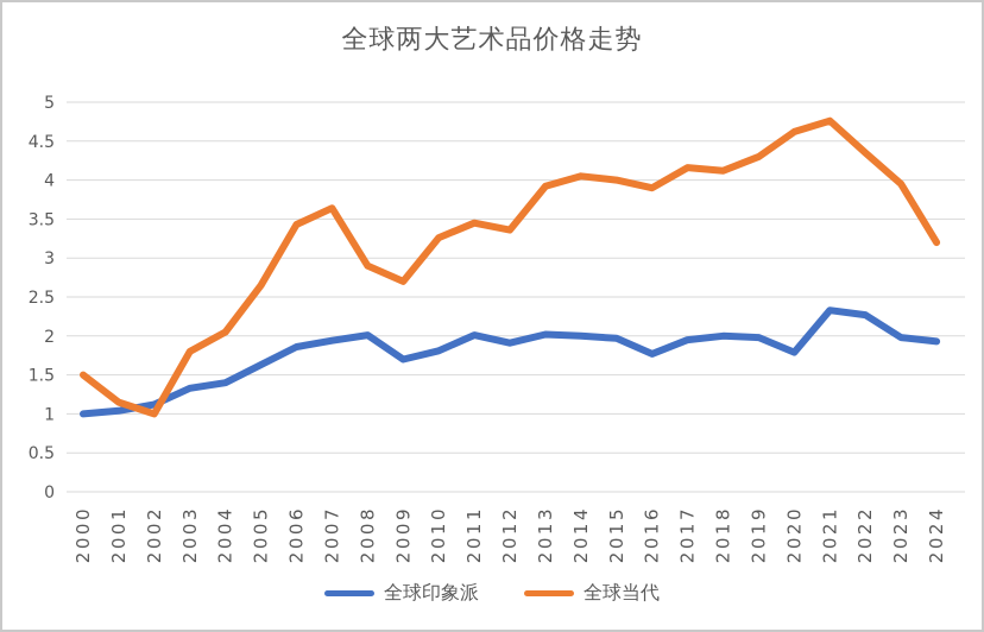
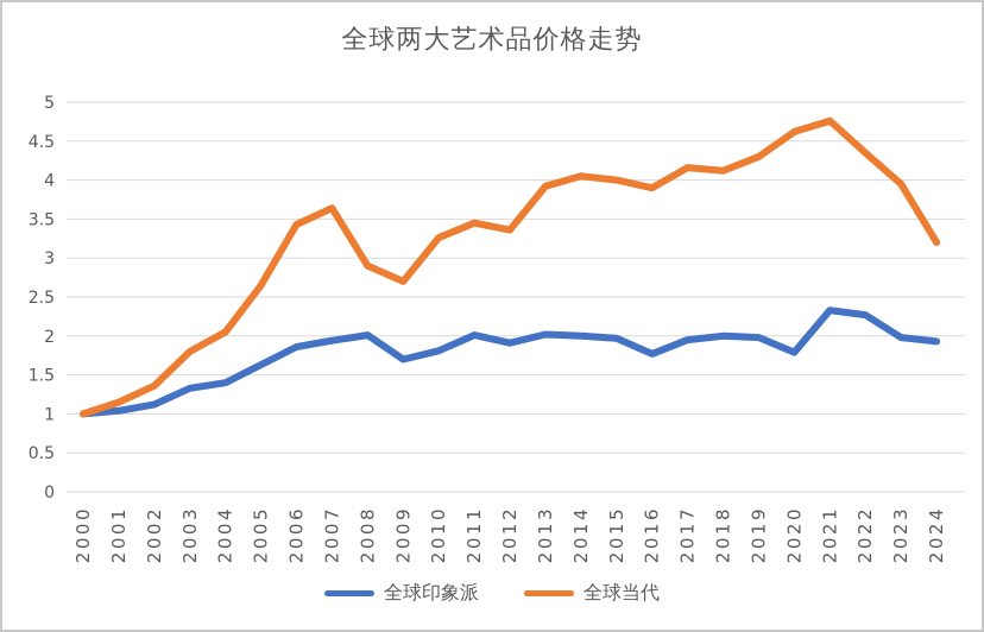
全球当代/2000: 1.5 -> 1.0
全球当代/2002: 1.0 -> 1.4
